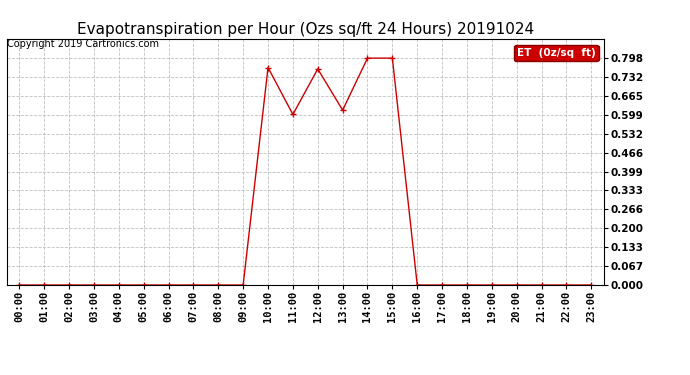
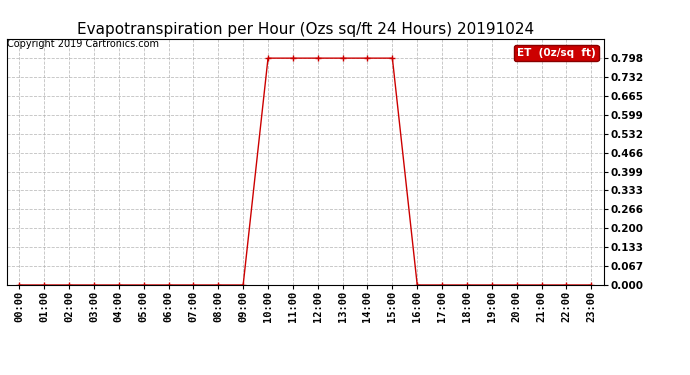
10:00: 0.765 -> 0.798
11:00: 0.600 -> 0.798
12:00: 0.760 -> 0.798
13:00: 0.615 -> 0.798
